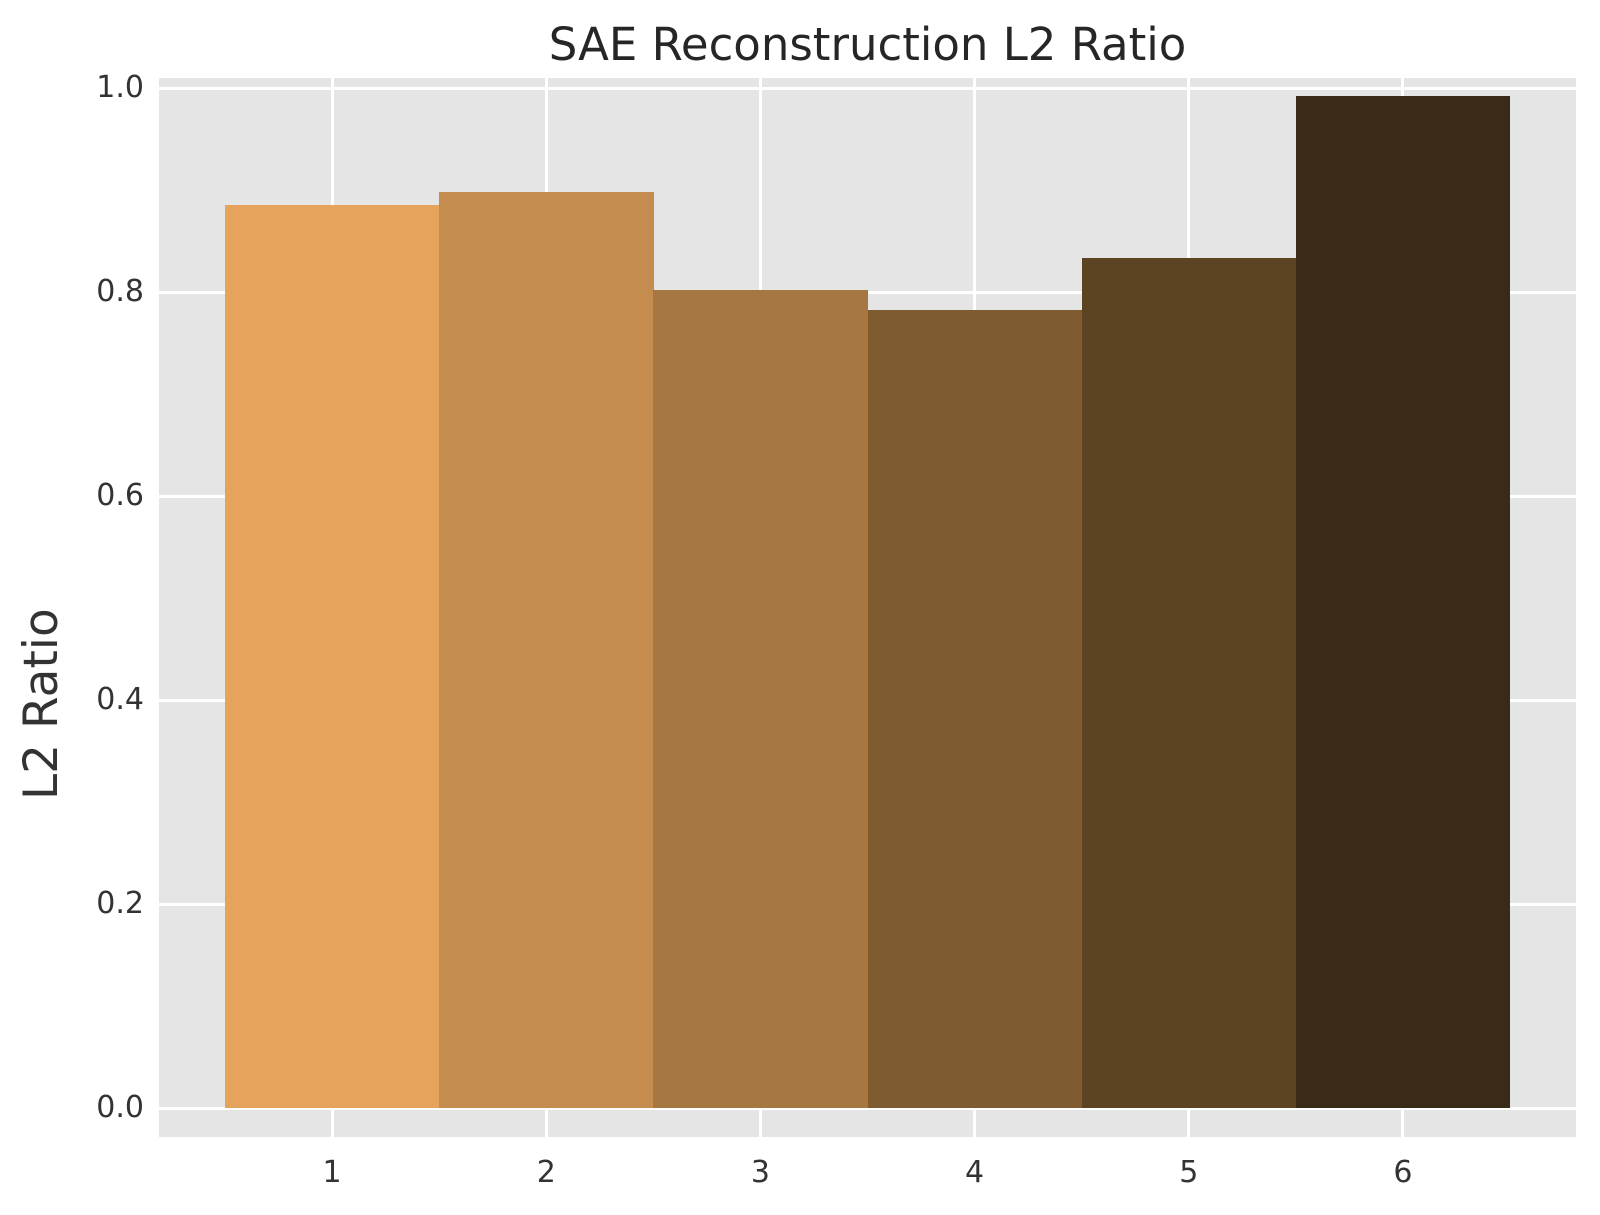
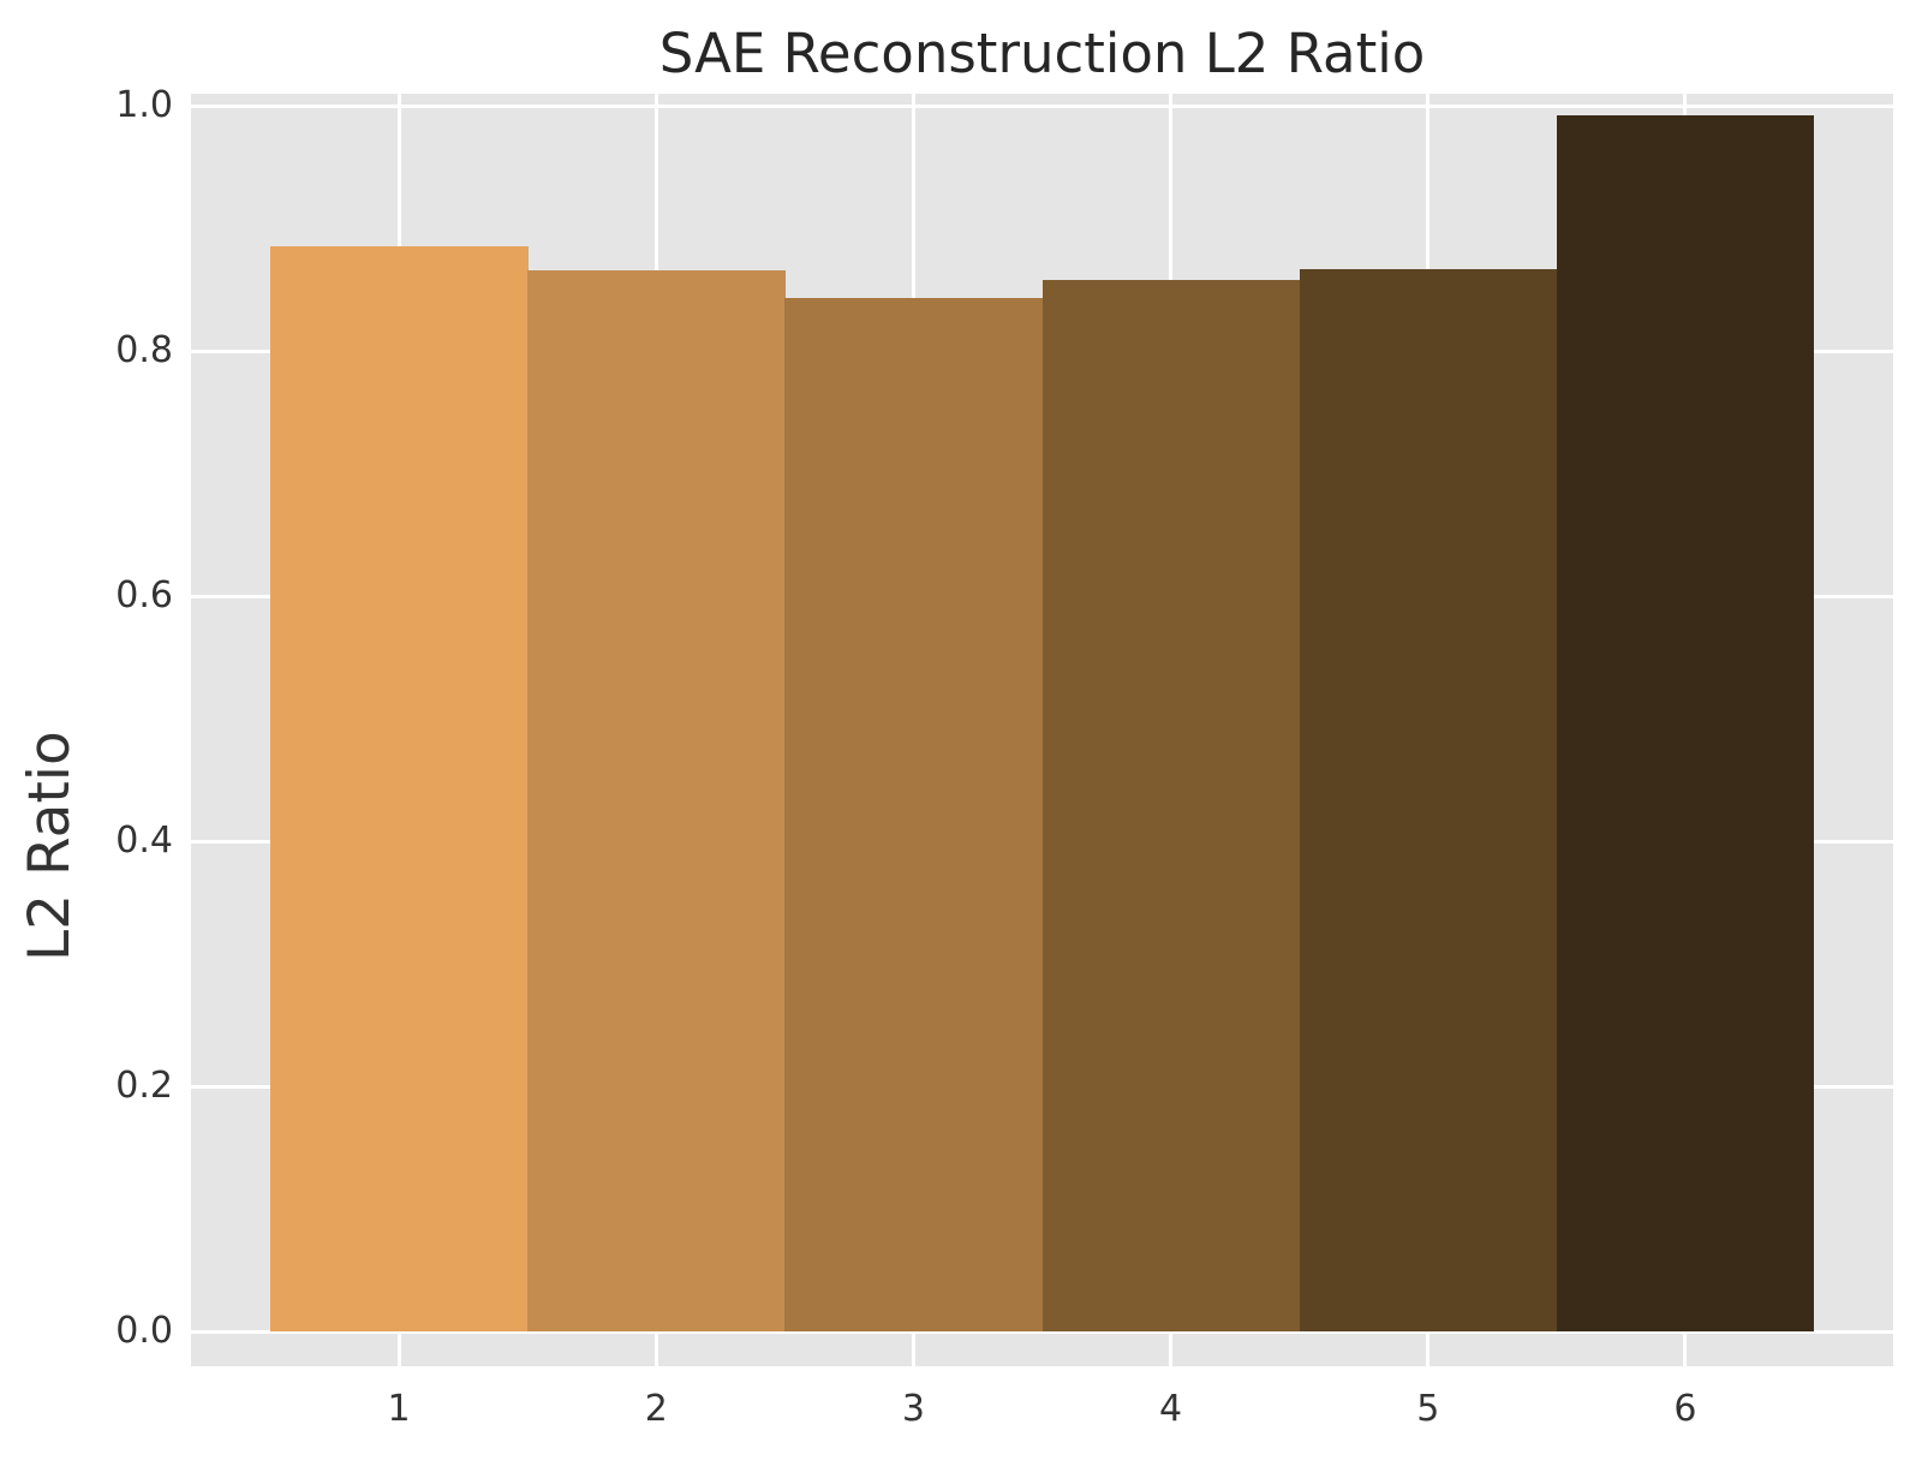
2: 0.898 -> 0.866
3: 0.802 -> 0.843
4: 0.782 -> 0.858
5: 0.833 -> 0.867
